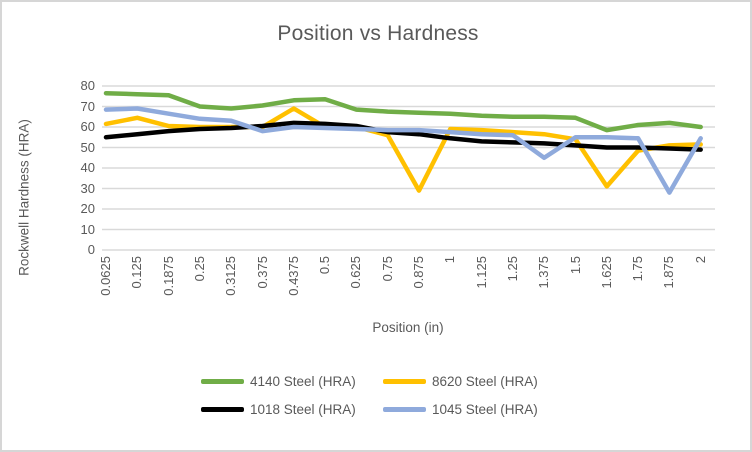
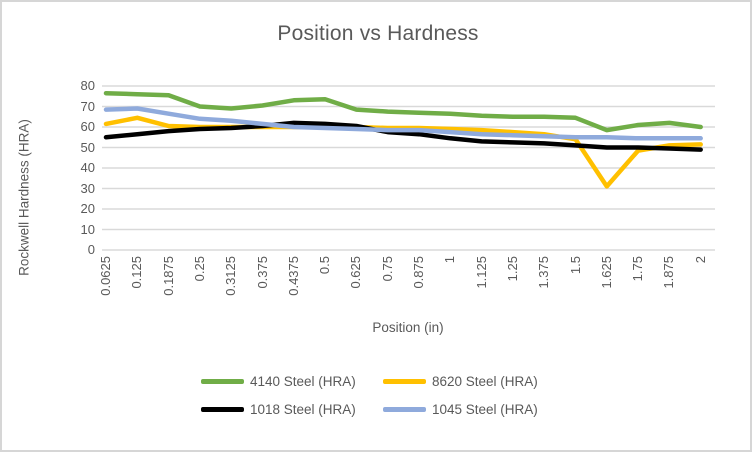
1045 Steel (HRA)/0.375: 58 -> 62
8620 Steel (HRA)/0.4375: 69 -> 60
8620 Steel (HRA)/0.75: 56 -> 60
8620 Steel (HRA)/0.875: 29 -> 60
1045 Steel (HRA)/1.375: 45 -> 56
1045 Steel (HRA)/1.875: 28 -> 54
